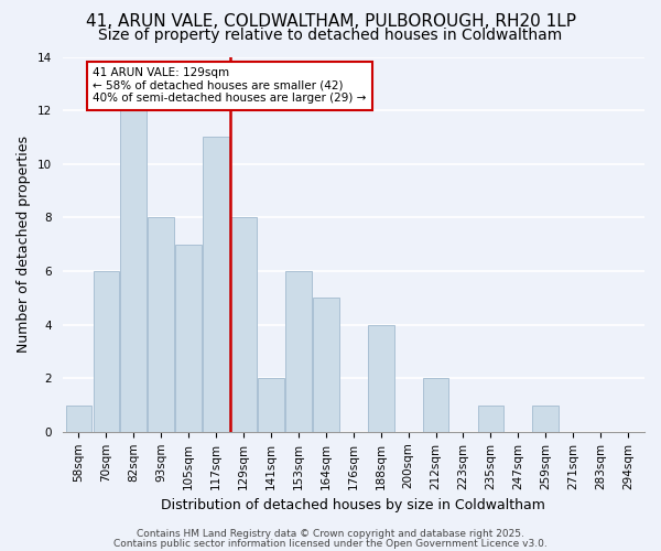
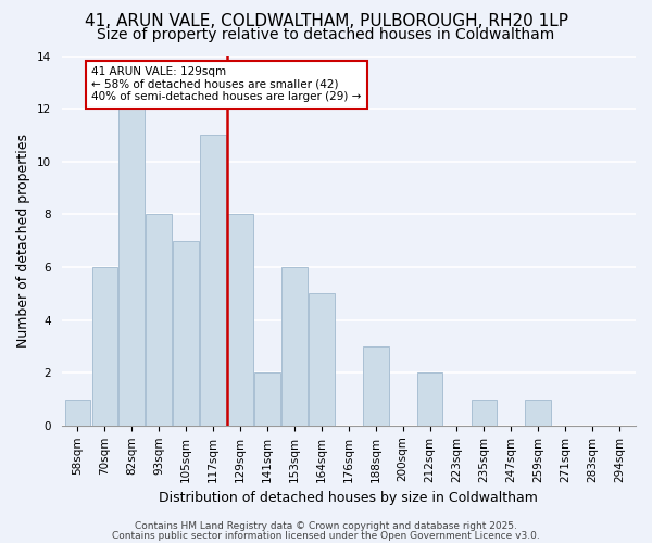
188sqm: 4 -> 3
